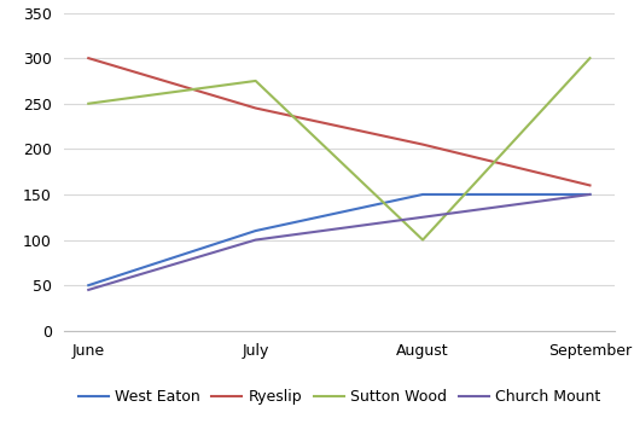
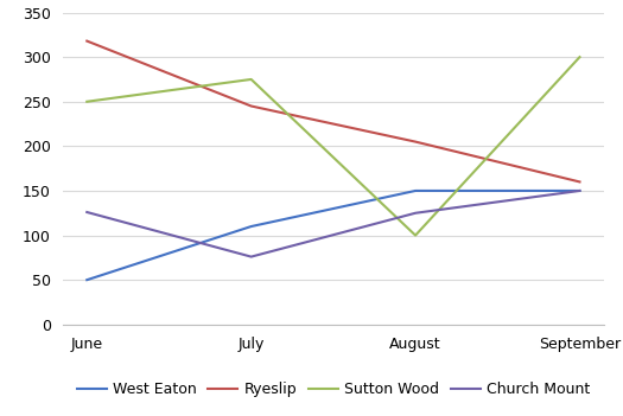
Ryeslip/June: 300 -> 318
Church Mount/June: 45 -> 126
Church Mount/July: 100 -> 76
